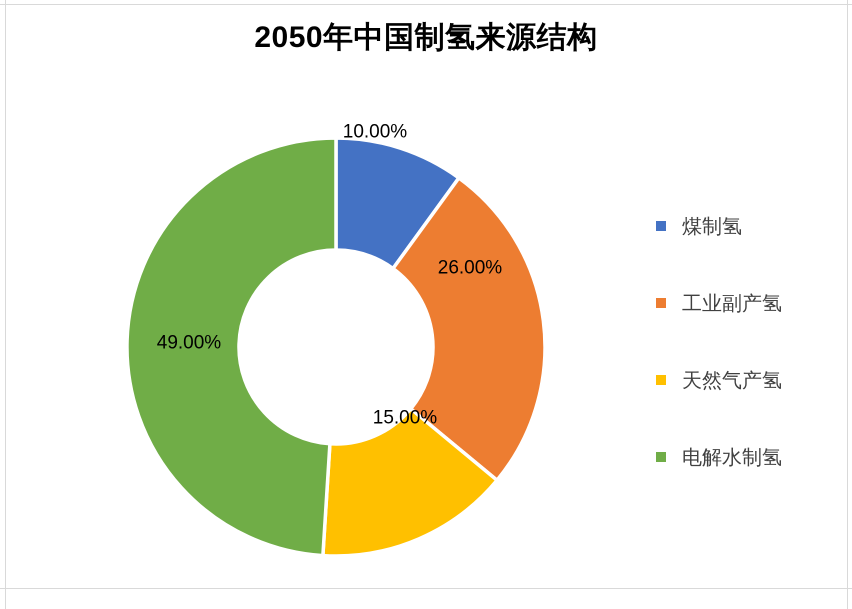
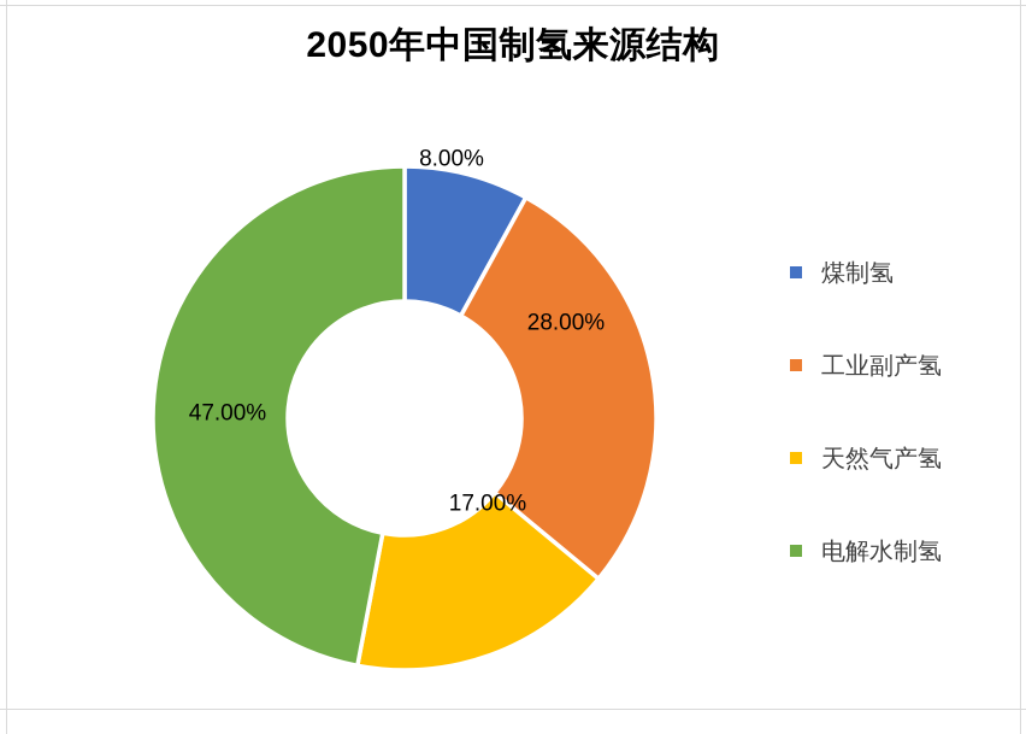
煤制氢: 10.00% -> 8.00%
工业副产氢: 26.00% -> 28.00%
天然气产氢: 15.00% -> 17.00%
电解水制氢: 49.00% -> 47.00%
